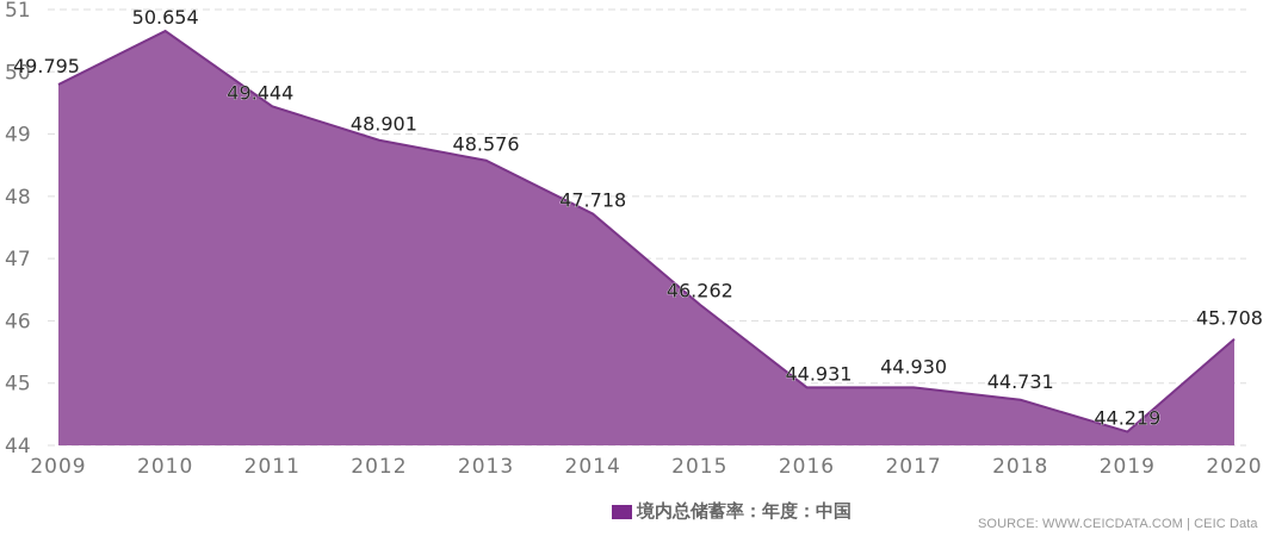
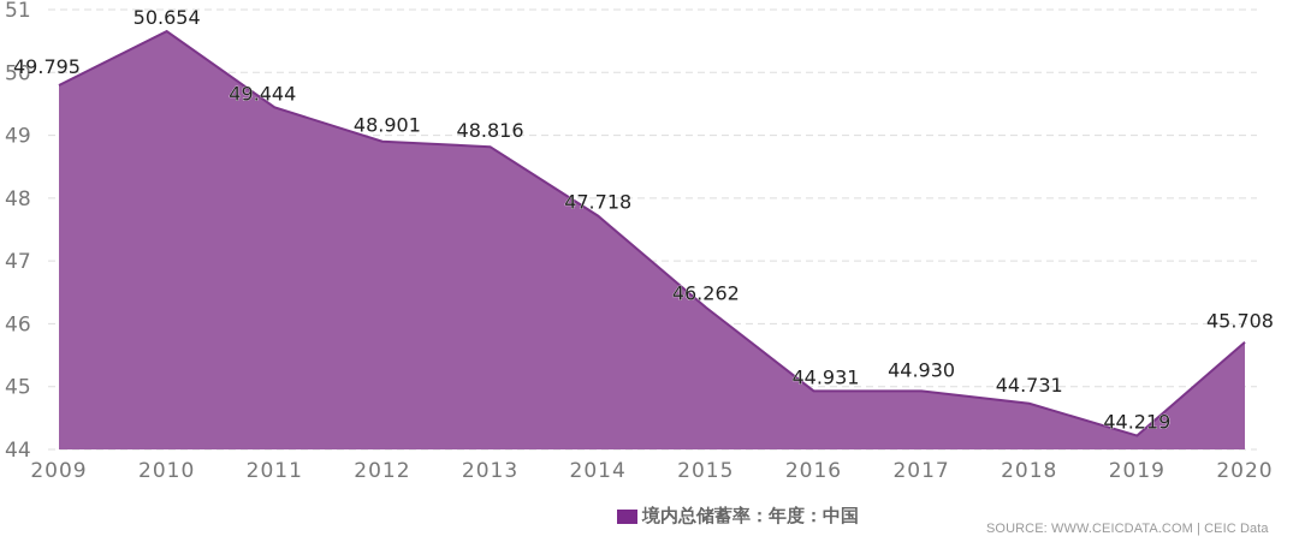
2013: 48.576 -> 48.816
